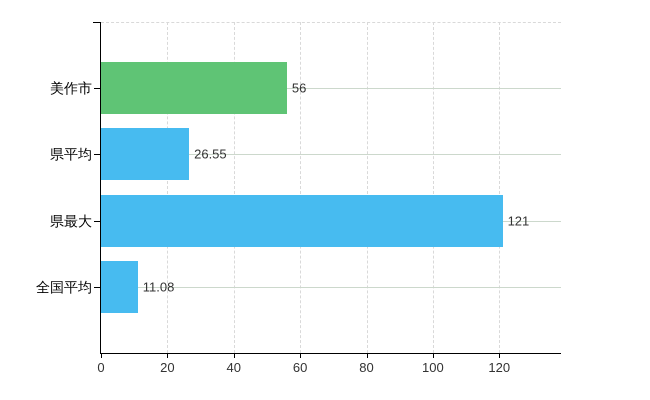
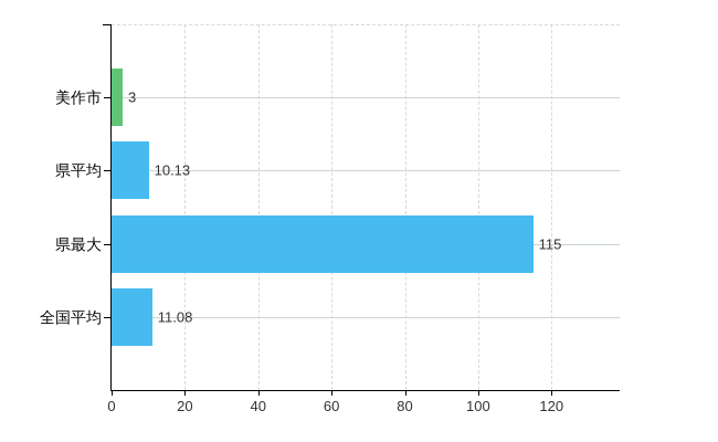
美作市: 56 -> 3
県平均: 26.55 -> 10.13
県最大: 121 -> 115
